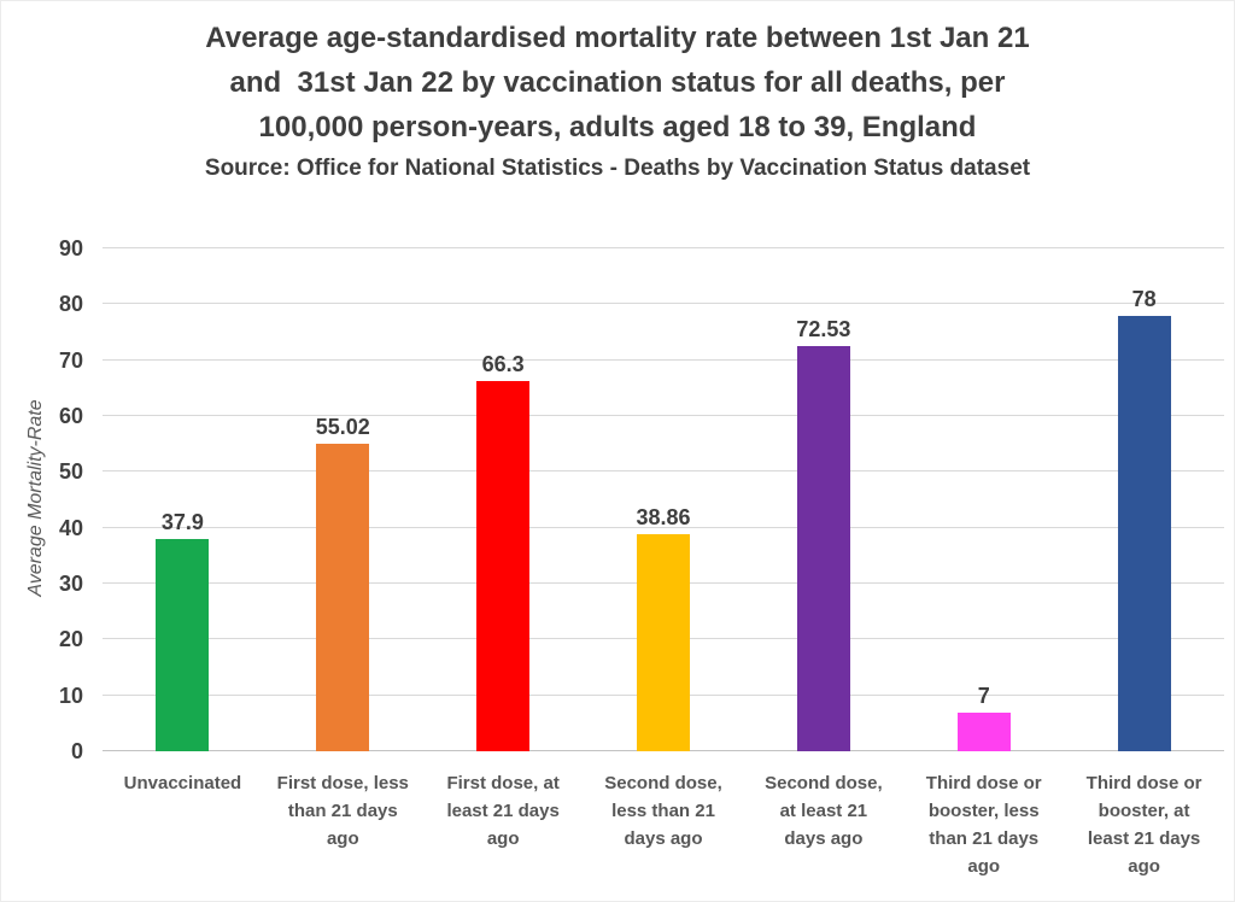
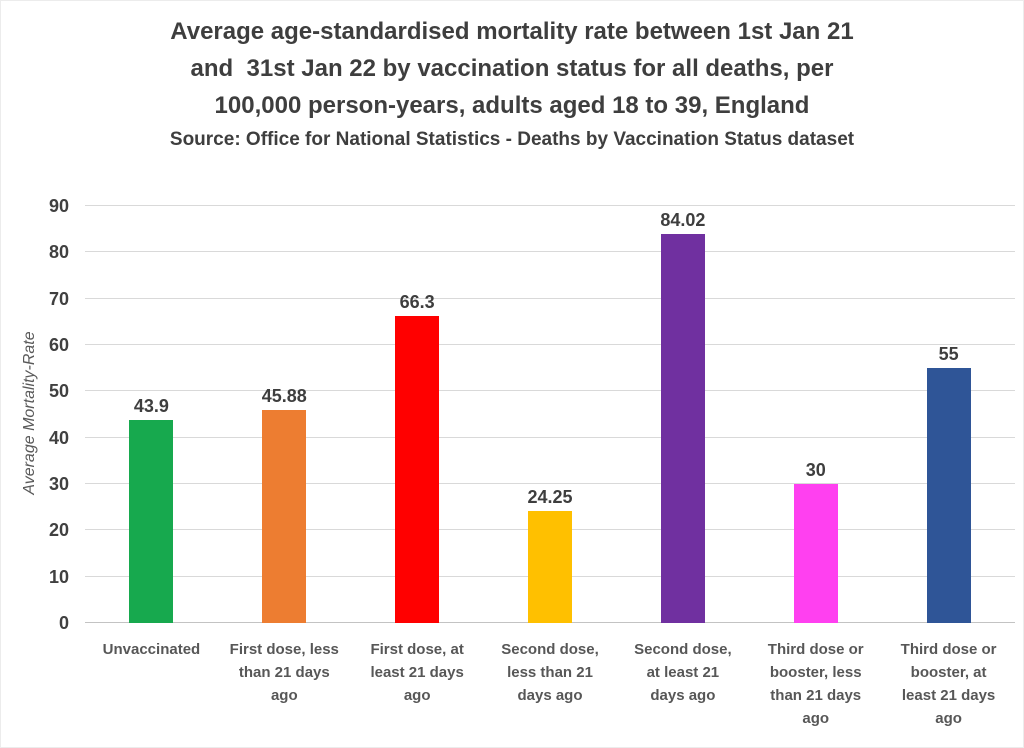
Unvaccinated: 37.9 -> 43.9
First dose, less than 21 days ago: 55.02 -> 45.88
Second dose, less than 21 days ago: 38.86 -> 24.25
Second dose, at least 21 days ago: 72.53 -> 84.02
Third dose or booster, less than 21 days ago: 7 -> 30
Third dose or booster, at least 21 days ago: 78 -> 55
